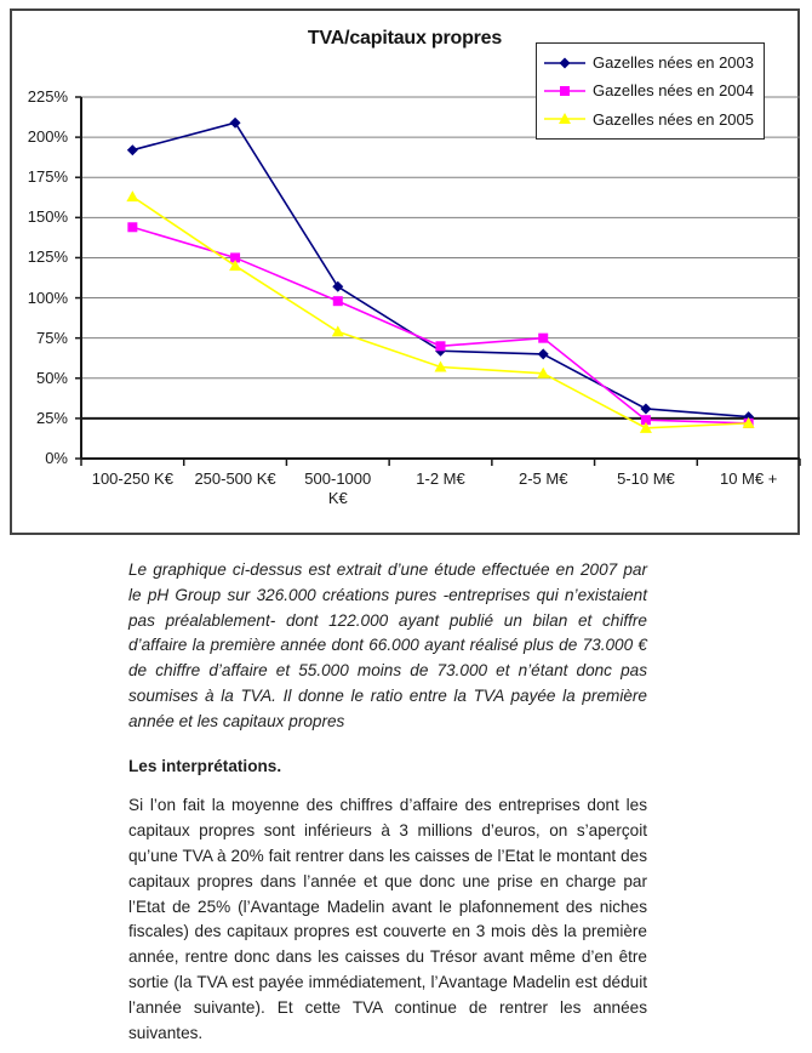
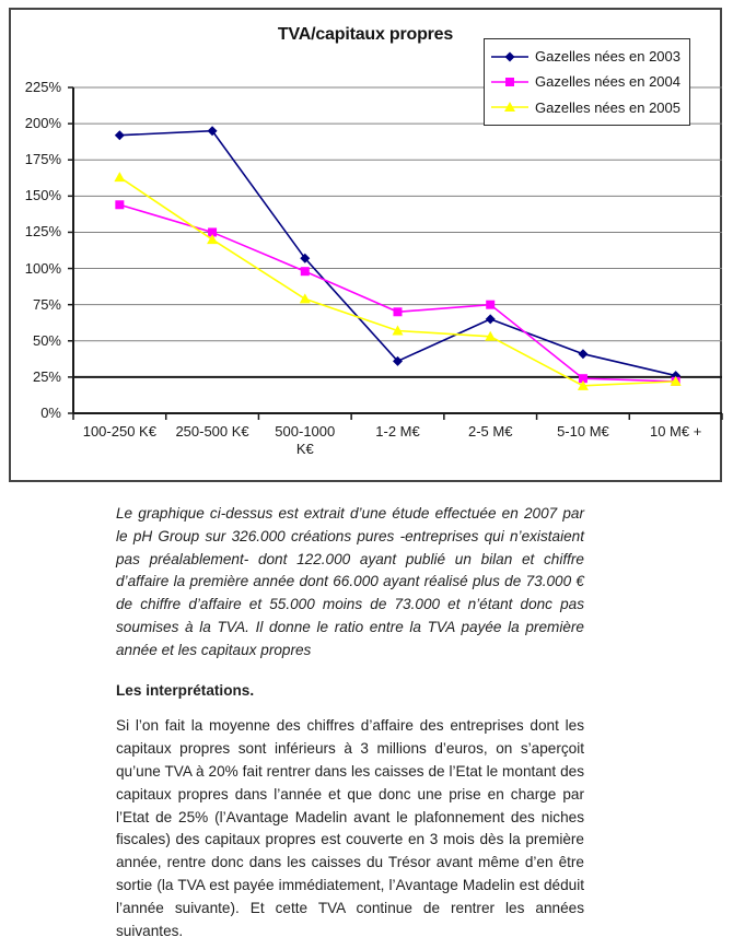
Gazelles nées en 2003/250-500 K€: 209% -> 195%
Gazelles nées en 2003/1-2 M€: 67% -> 36%
Gazelles nées en 2003/5-10 M€: 31% -> 41%
